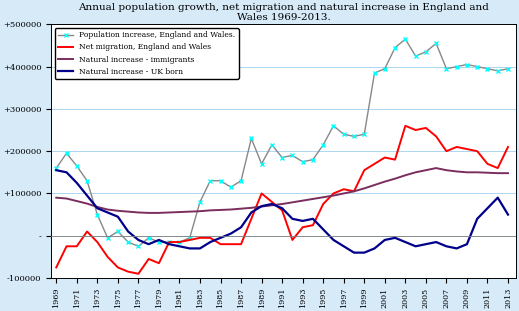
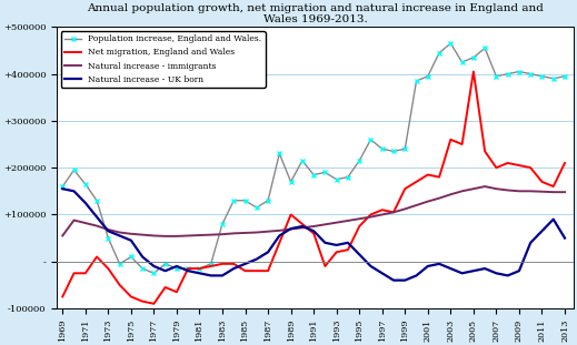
Natural increase - immigrants/1969: 90000 -> 55000
Net migration, England and Wales/2005: 255000 -> 405000
